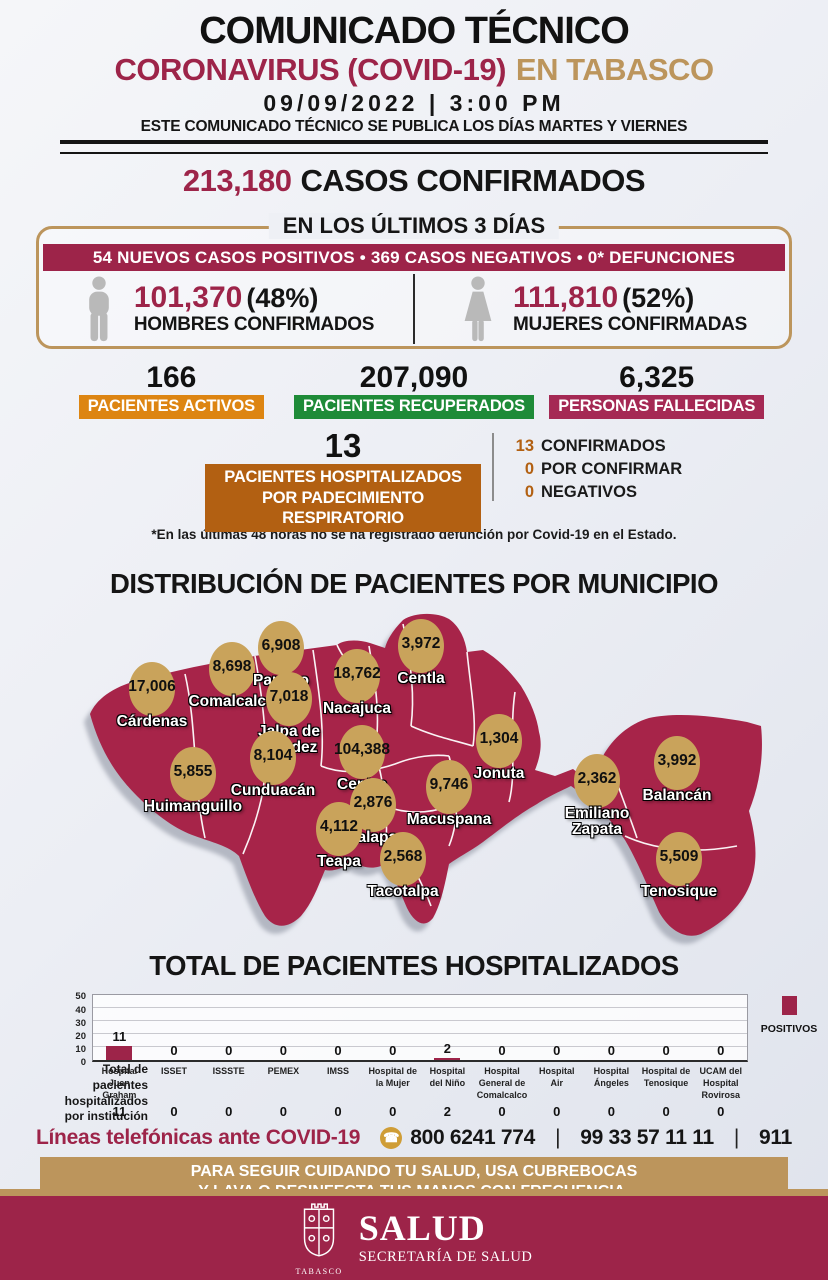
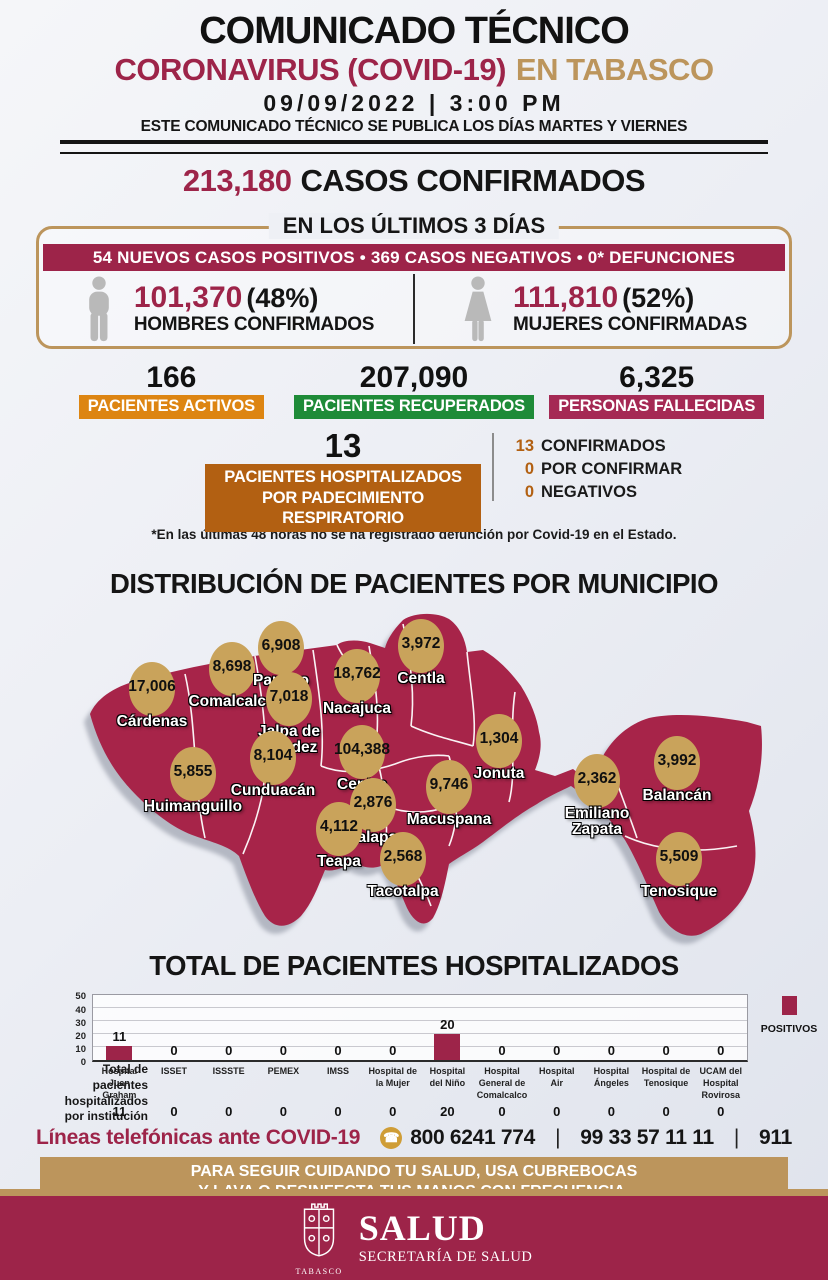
Hospital del Niño: 2 -> 20
